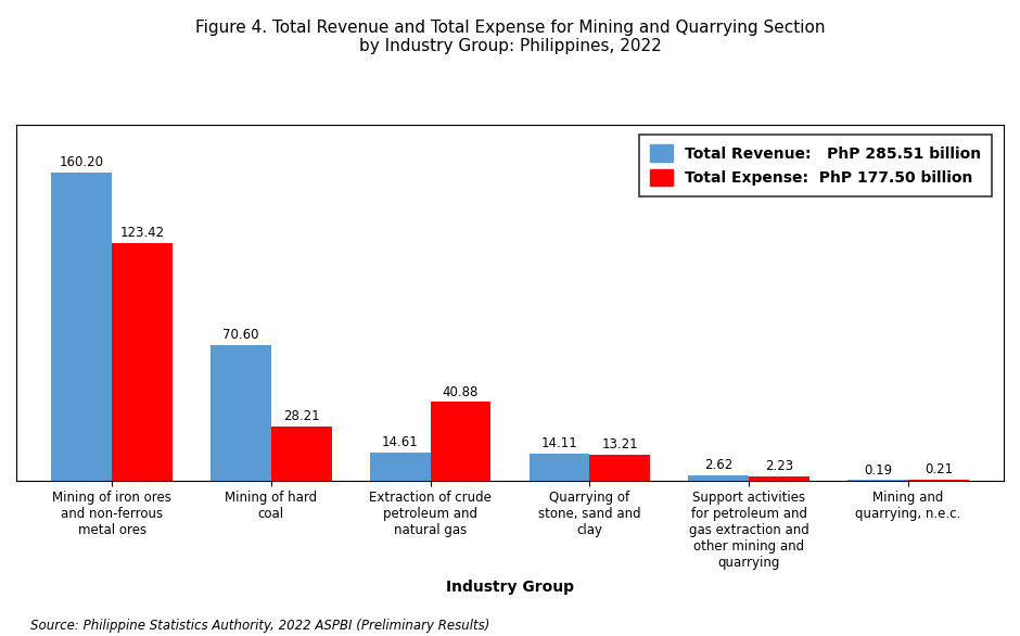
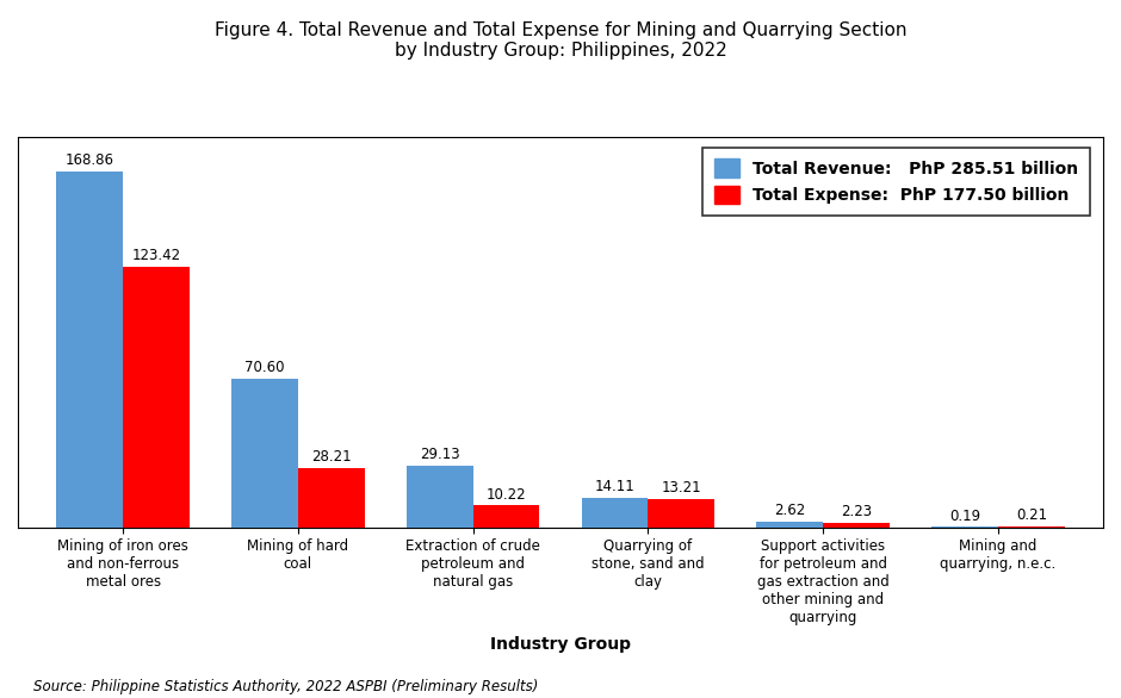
Total Revenue: PhP 285.51 billion/Mining of iron ores and non-ferrous metal ores: 160.20 -> 168.86
Total Revenue: PhP 285.51 billion/Extraction of crude petroleum and natural gas: 14.61 -> 29.13
Total Expense: PhP 177.50 billion/Extraction of crude petroleum and natural gas: 40.88 -> 10.22
